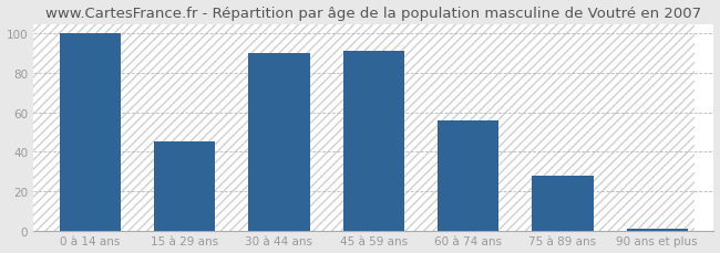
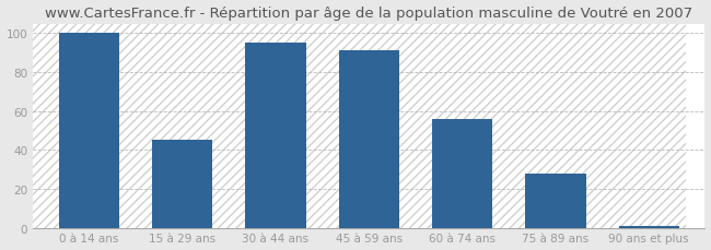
30 à 44 ans: 90 -> 95
